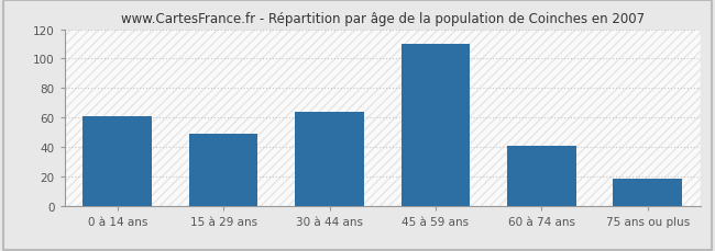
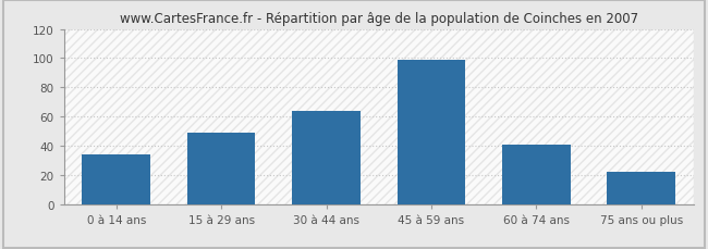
0 à 14 ans: 61 -> 34
45 à 59 ans: 110 -> 99
75 ans ou plus: 18 -> 22
